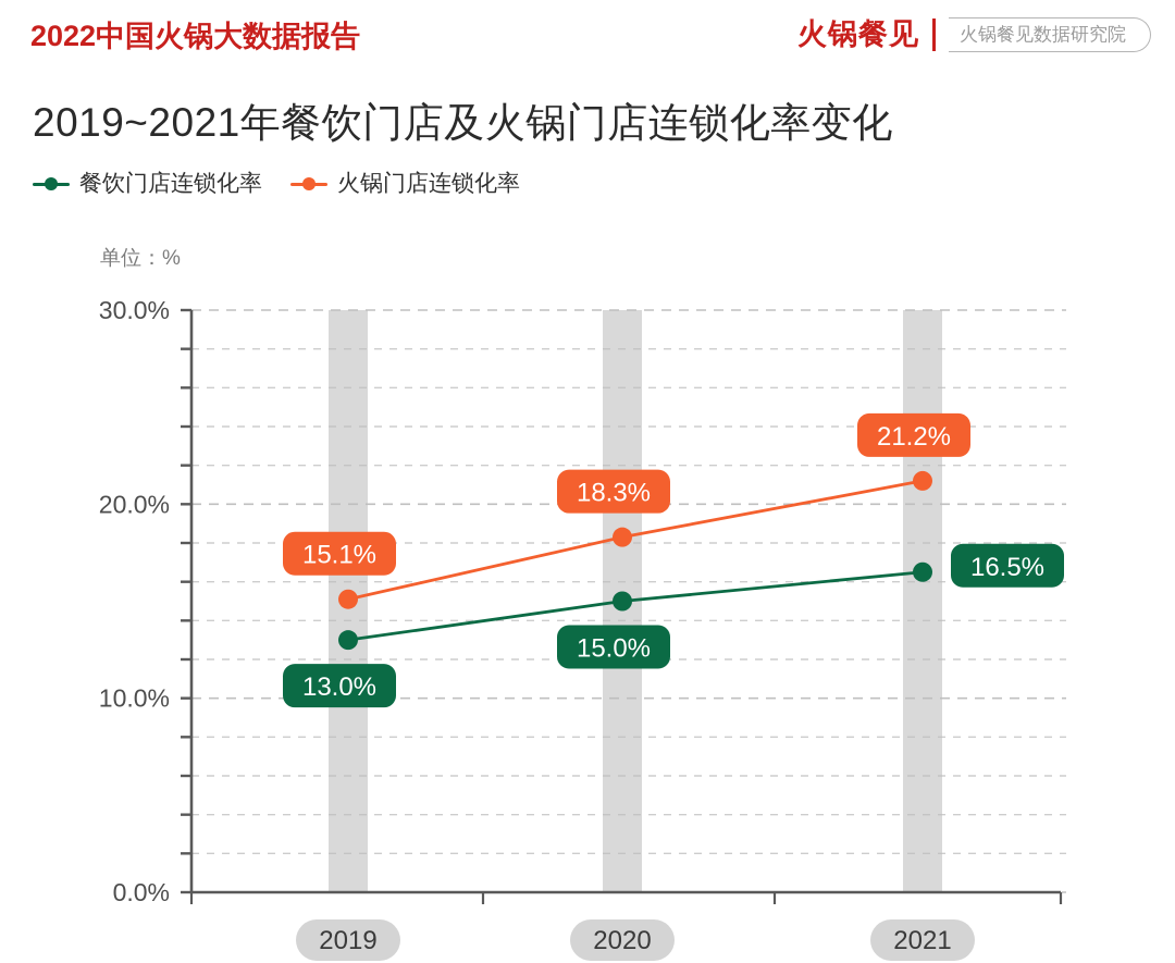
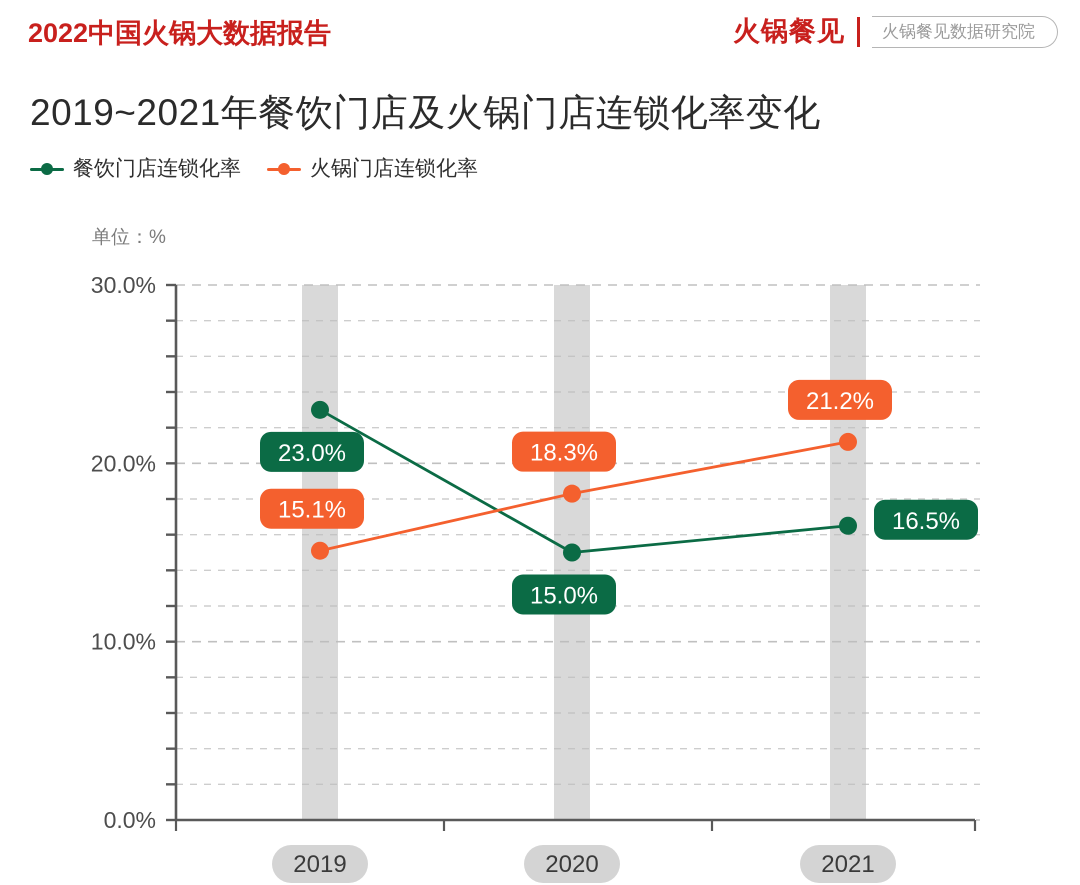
餐饮门店连锁化率/2019: 13.0% -> 23.0%
